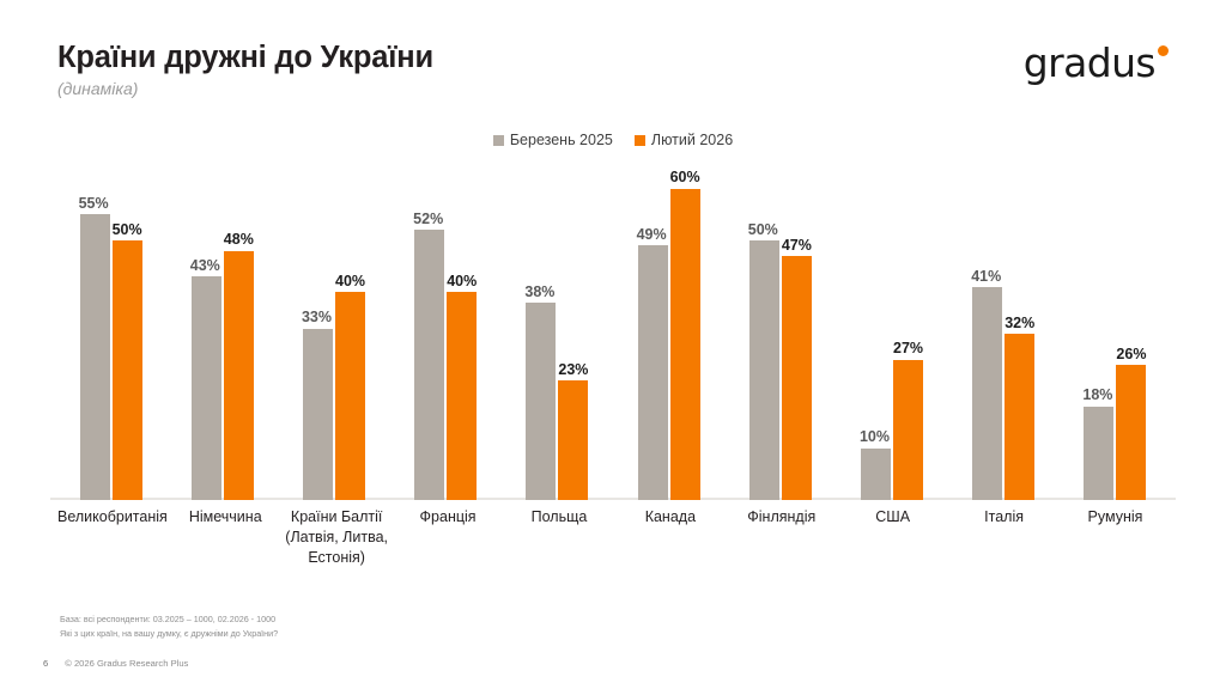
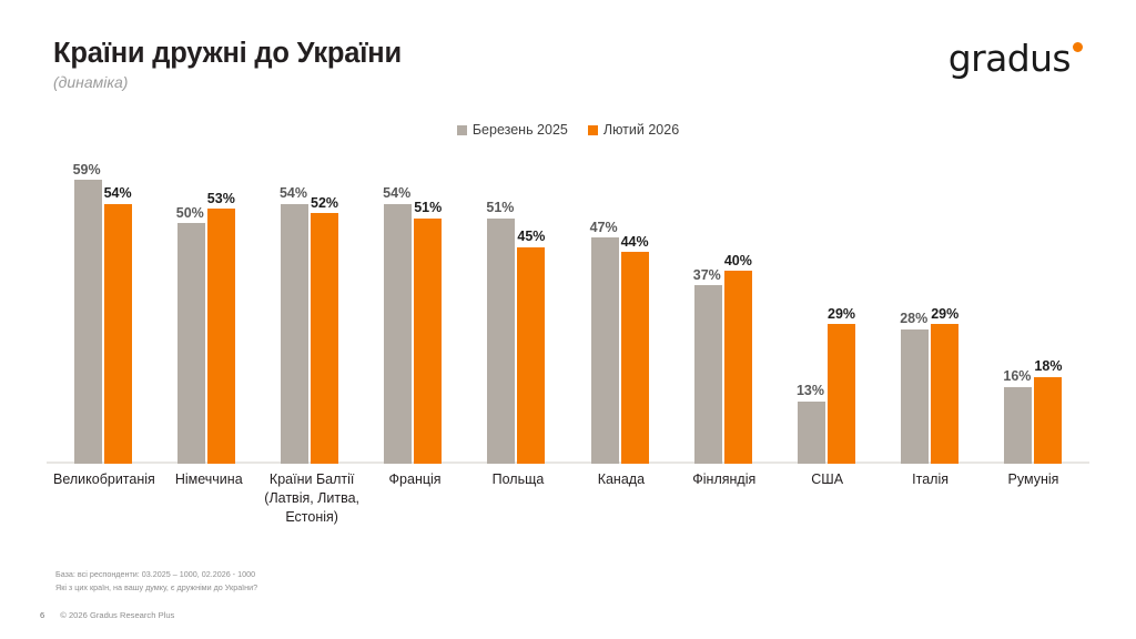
Березень 2025/Великобританія: 55% -> 59%
Лютий 2026/Великобританія: 50% -> 54%
Березень 2025/Німеччина: 43% -> 50%
Лютий 2026/Німеччина: 48% -> 53%
Березень 2025/Країни Балтії (Латвія, Литва, Естонія): 33% -> 54%
Лютий 2026/Країни Балтії (Латвія, Литва, Естонія): 40% -> 52%
Березень 2025/Франція: 52% -> 54%
Лютий 2026/Франція: 40% -> 51%
Березень 2025/Польща: 38% -> 51%
Лютий 2026/Польща: 23% -> 45%
Березень 2025/Канада: 49% -> 47%
Лютий 2026/Канада: 60% -> 44%
Березень 2025/Фінляндія: 50% -> 37%
Лютий 2026/Фінляндія: 47% -> 40%
Березень 2025/США: 10% -> 13%
Лютий 2026/США: 27% -> 29%
Березень 2025/Італія: 41% -> 28%
Лютий 2026/Італія: 32% -> 29%
Березень 2025/Румунія: 18% -> 16%
Лютий 2026/Румунія: 26% -> 18%
